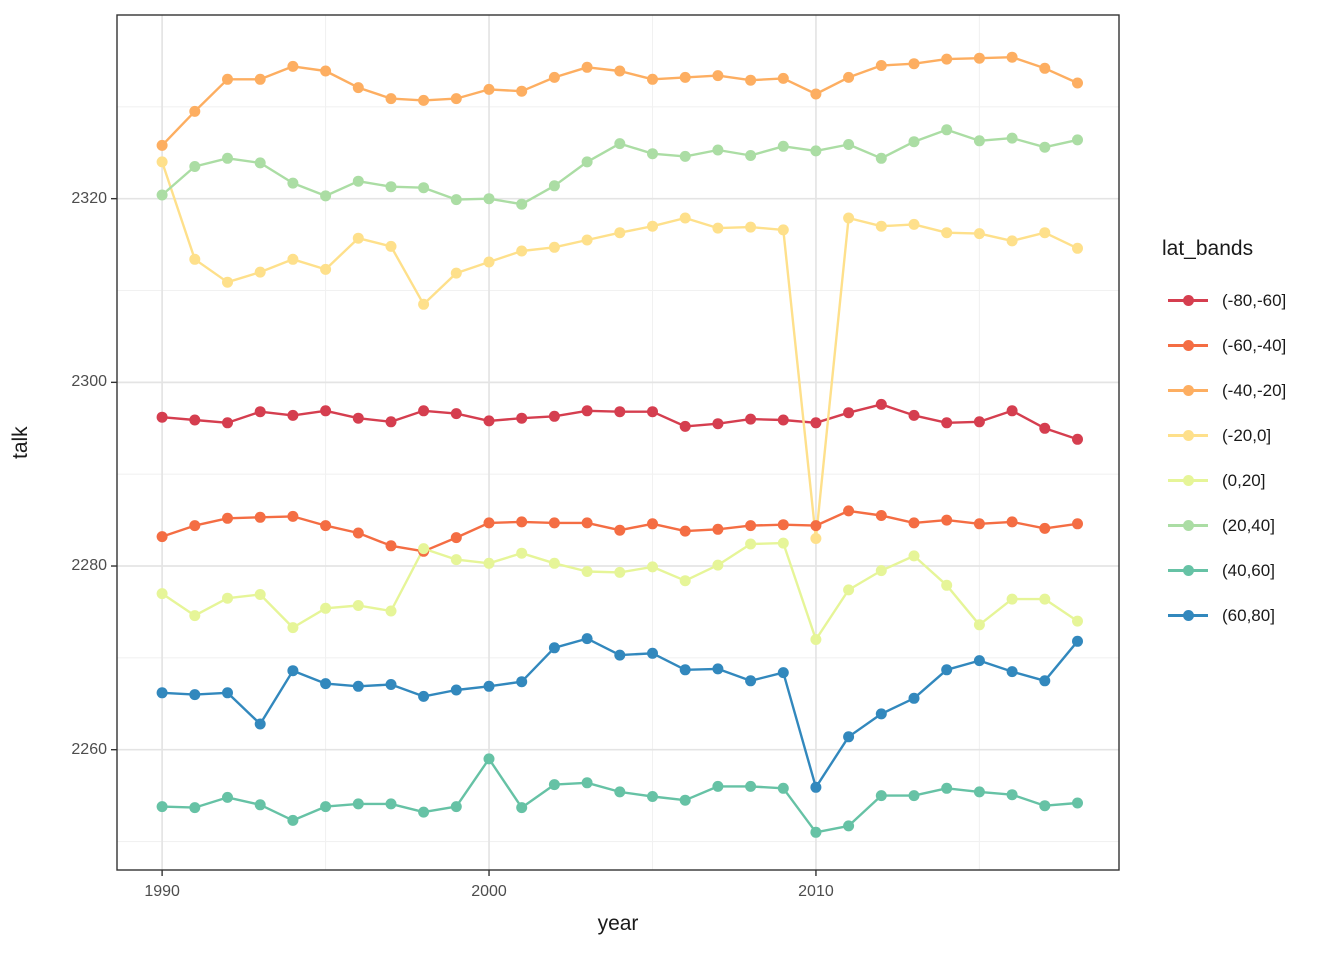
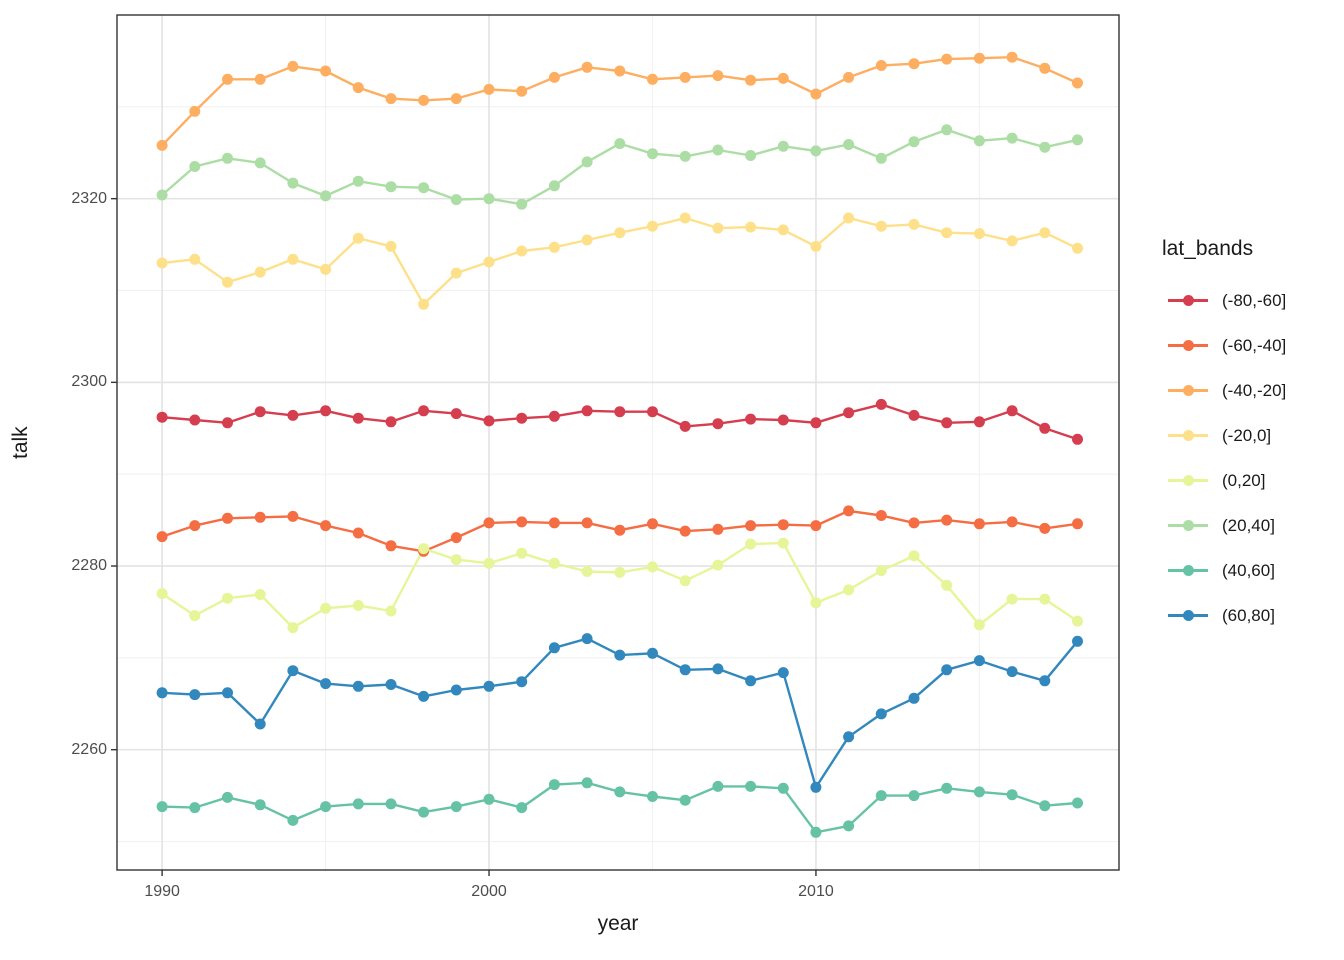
(-20,0]/1990: 2324 -> 2313
(40,60]/2000: 2259 -> 2255
(-20,0]/2010: 2283 -> 2315
(0,20]/2010: 2272 -> 2276
